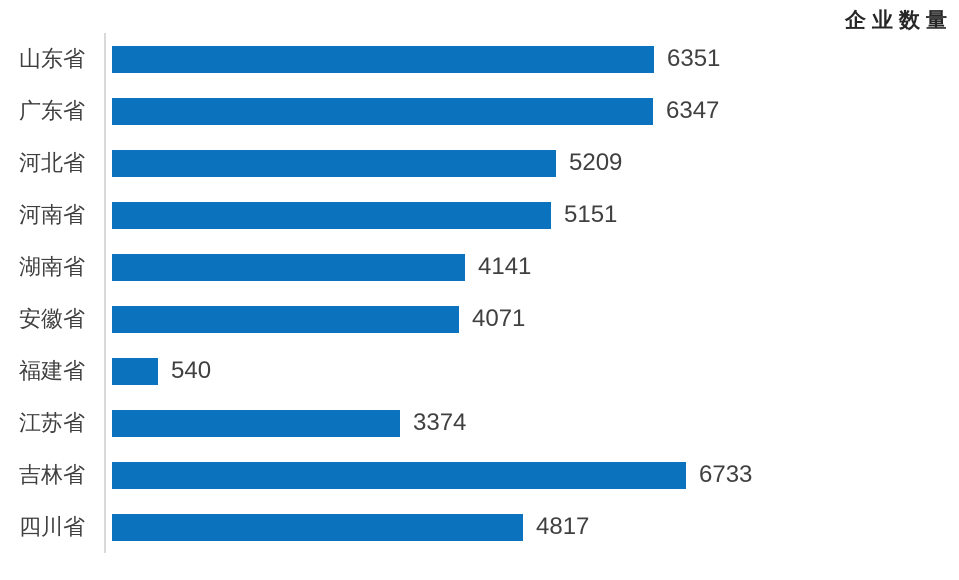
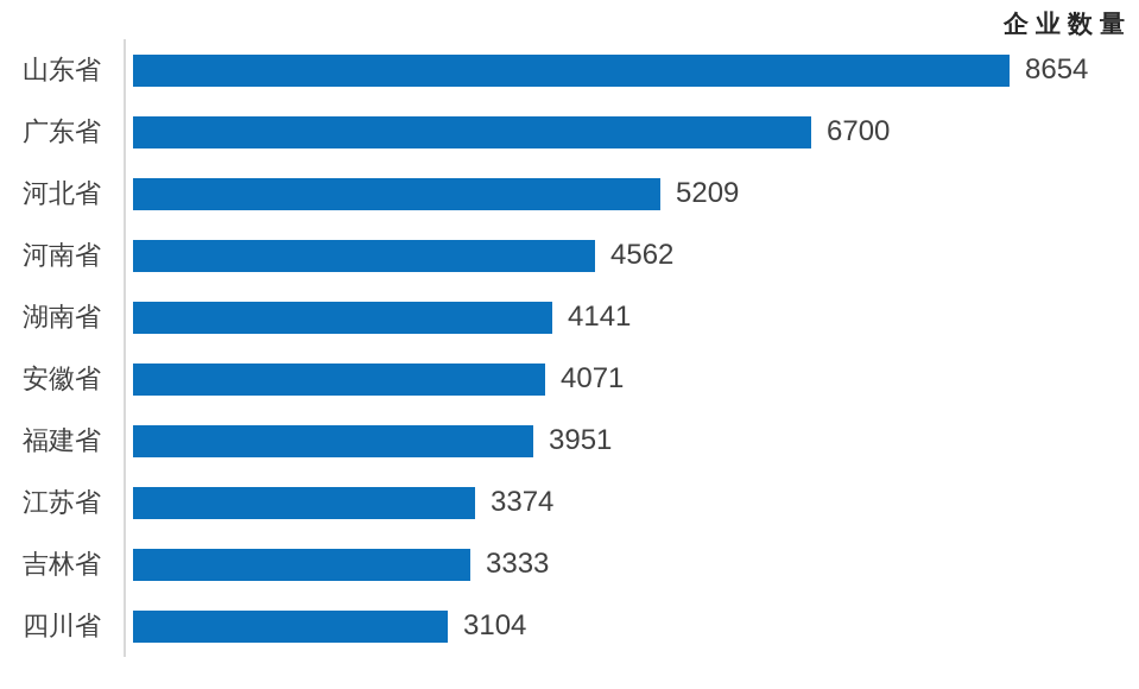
山东省: 6351 -> 8654
广东省: 6347 -> 6700
河南省: 5151 -> 4562
福建省: 540 -> 3951
吉林省: 6733 -> 3333
四川省: 4817 -> 3104
